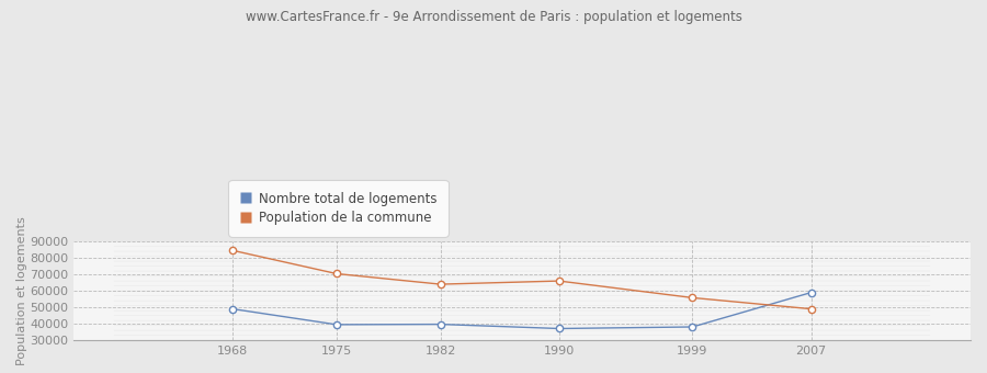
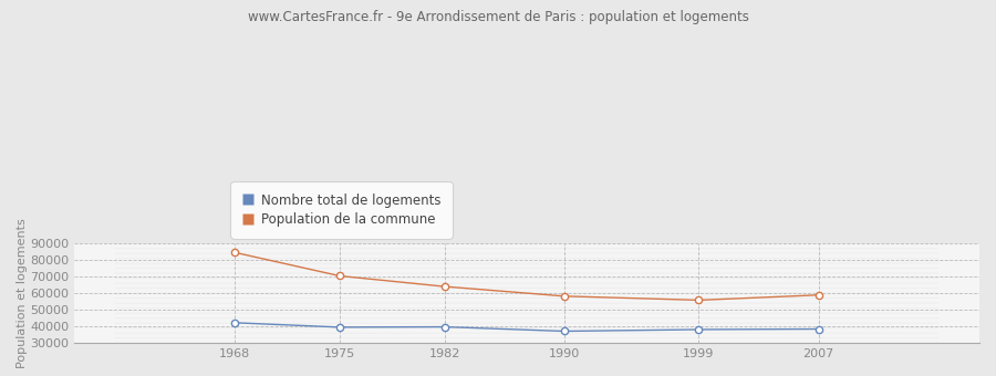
Nombre total de logements/1968: 49000 -> 42000
Population de la commune/1990: 66000 -> 58000
Nombre total de logements/2007: 59000 -> 38000
Population de la commune/2007: 49000 -> 59000
